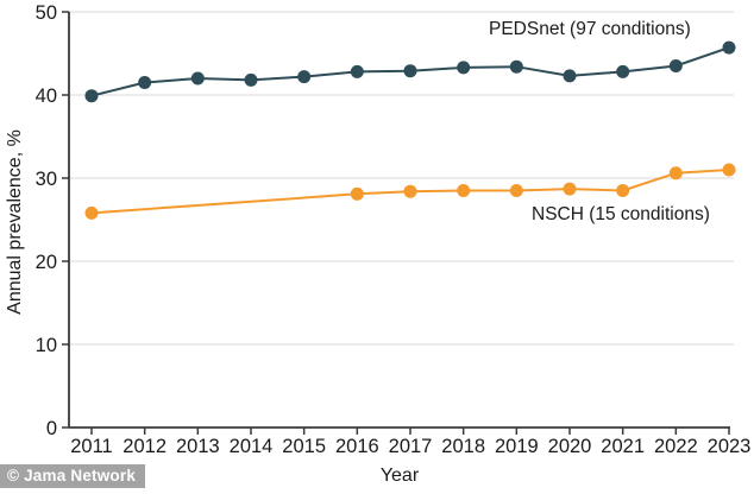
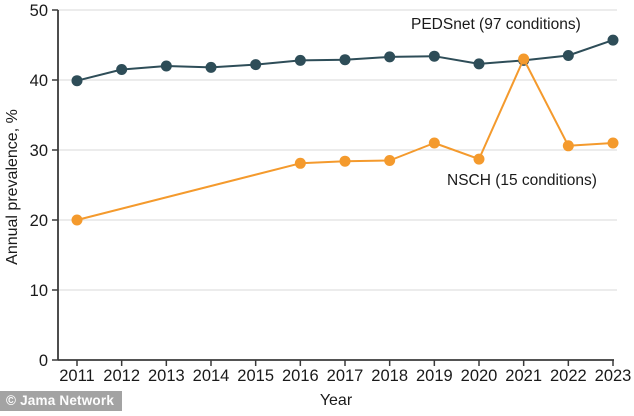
NSCH (15 conditions)/2011: 26 -> 20
NSCH (15 conditions)/2019: 28 -> 31
NSCH (15 conditions)/2021: 28 -> 43
